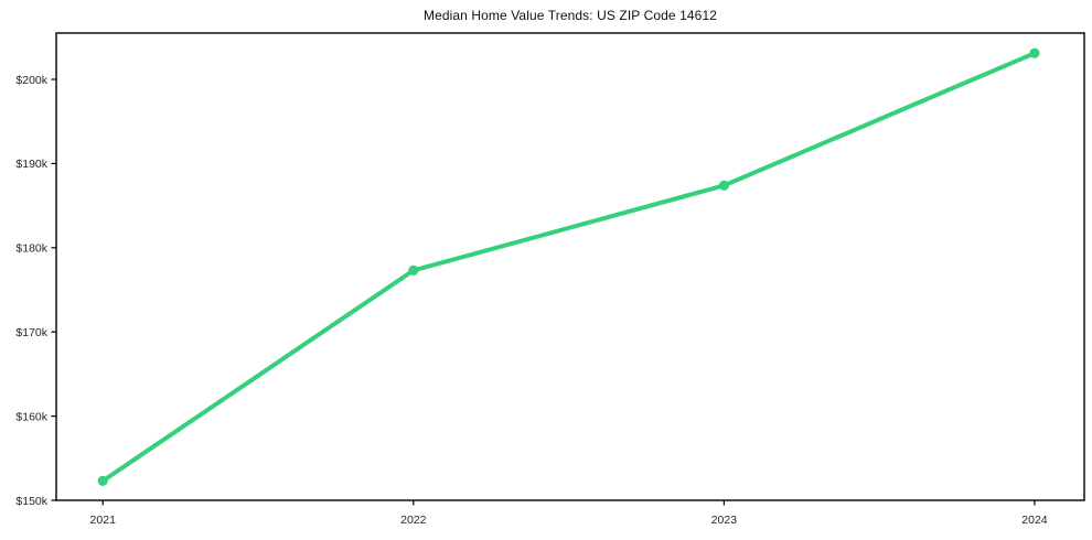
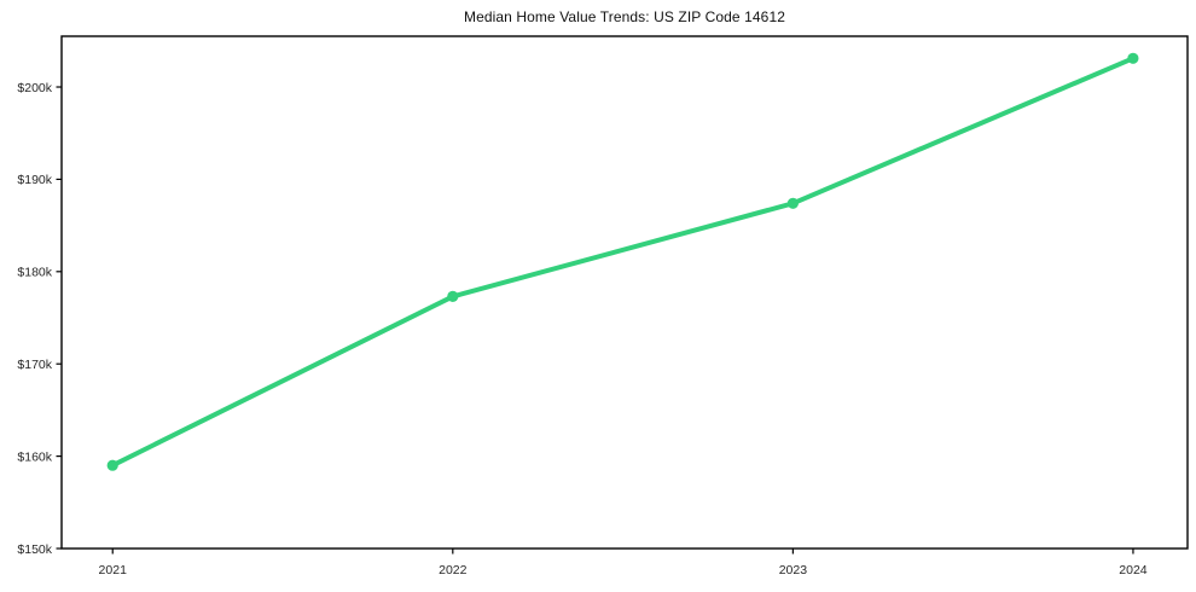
2021: $152k -> $159k
